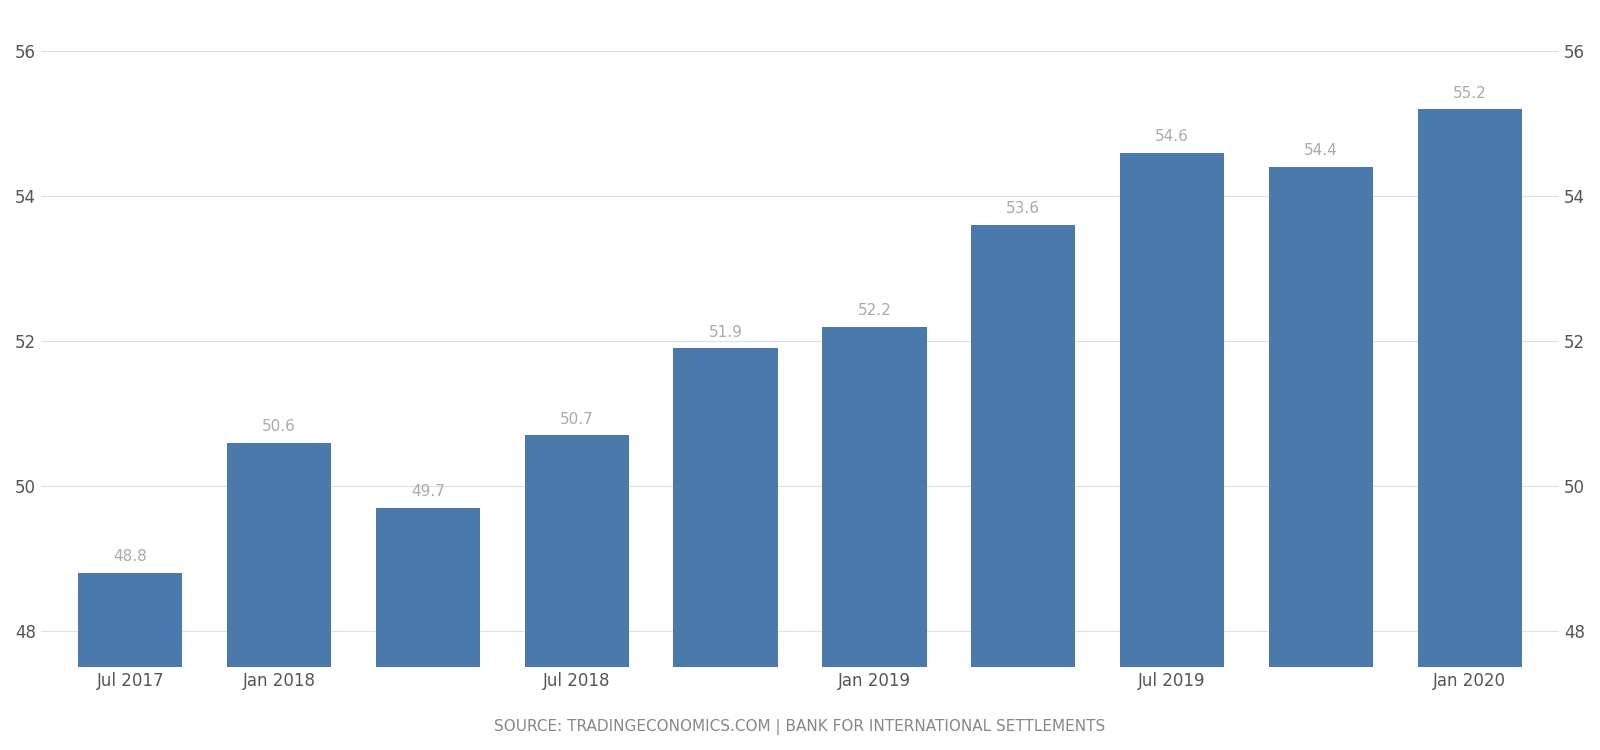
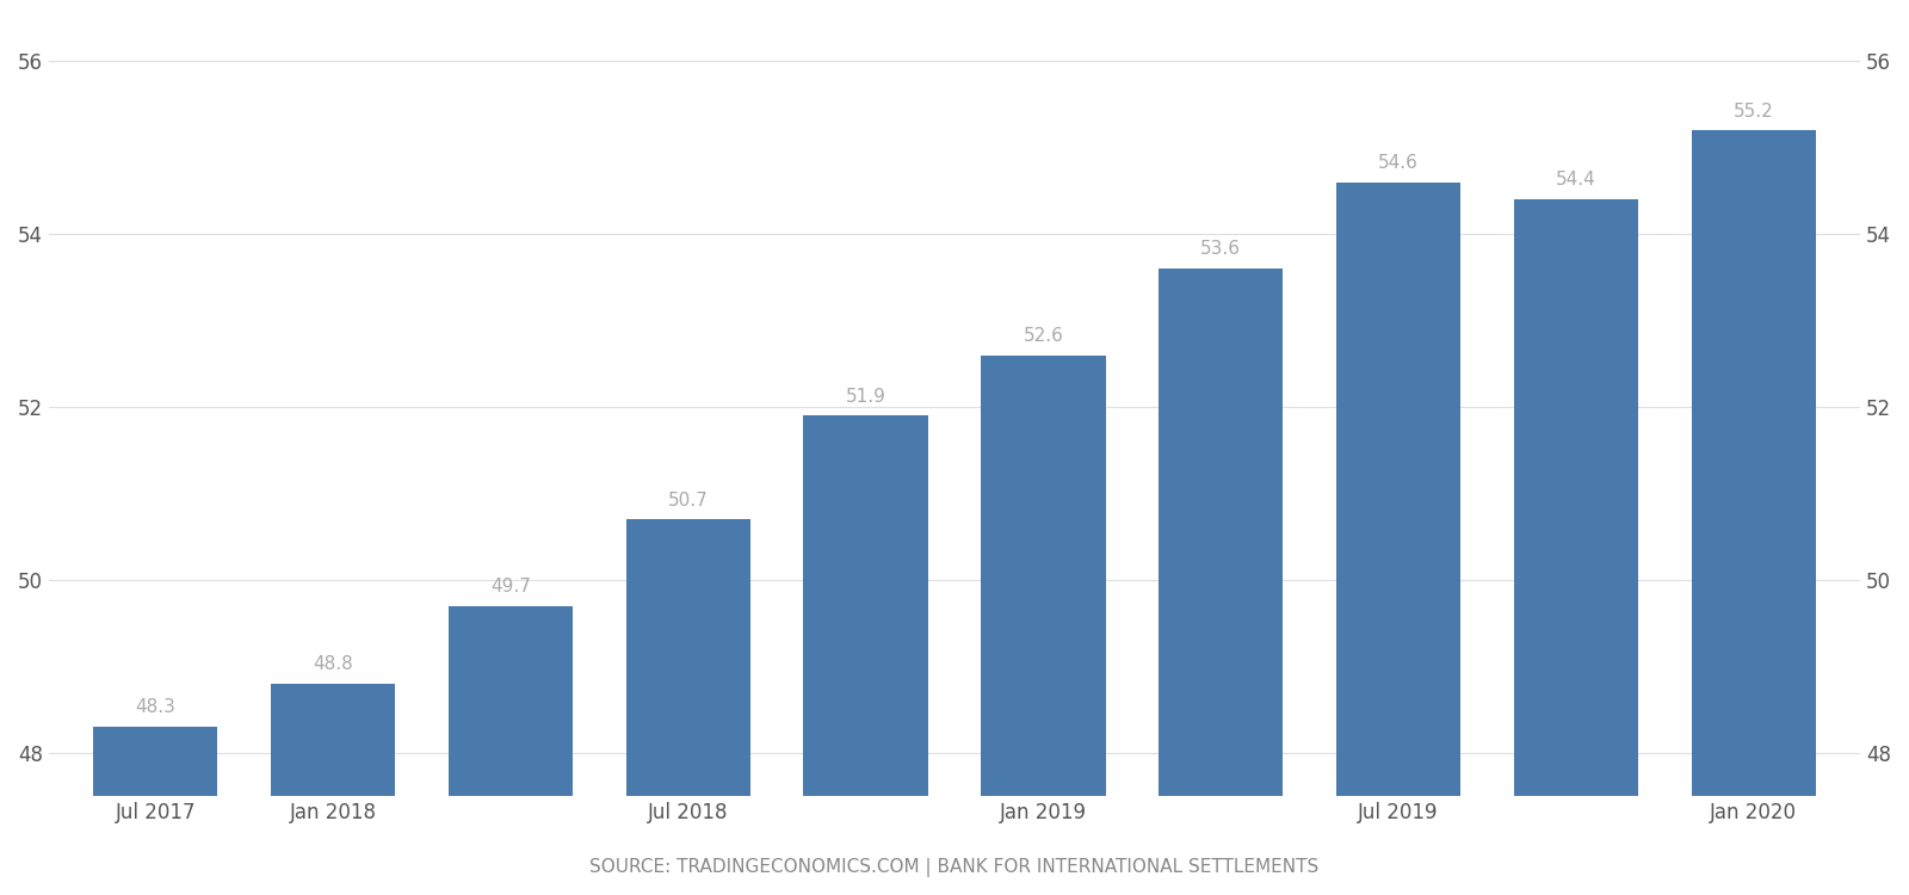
Jul 2017: 48.8 -> 48.3
Jan 2018: 50.6 -> 48.8
Jan 2019: 52.2 -> 52.6
